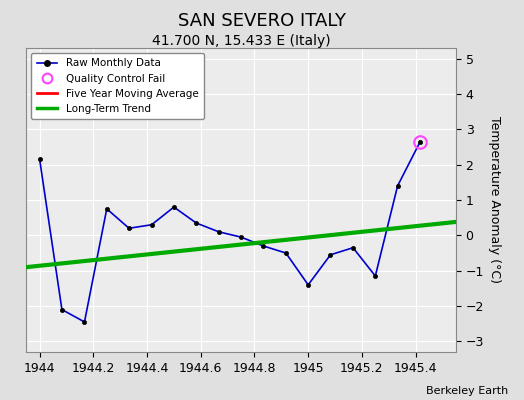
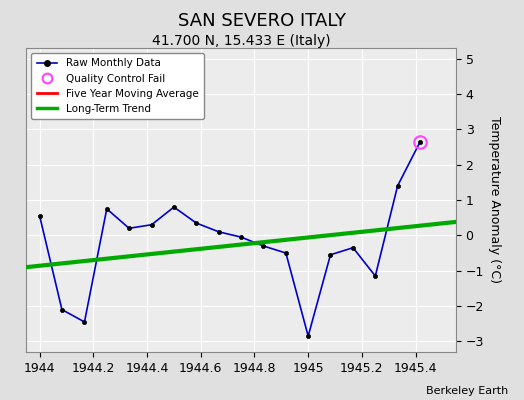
1944: 2.15 -> 0.55
1945: -1.40 -> -2.85
